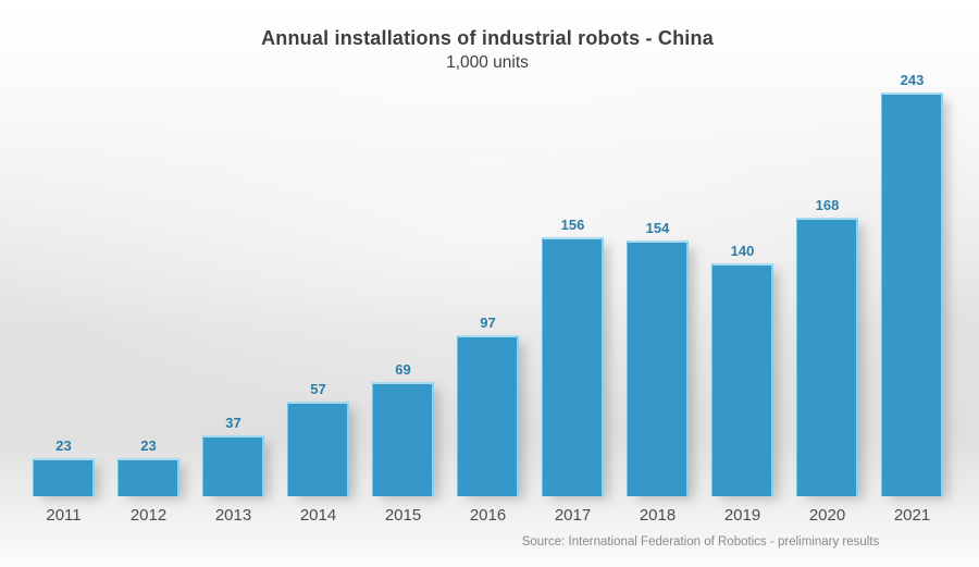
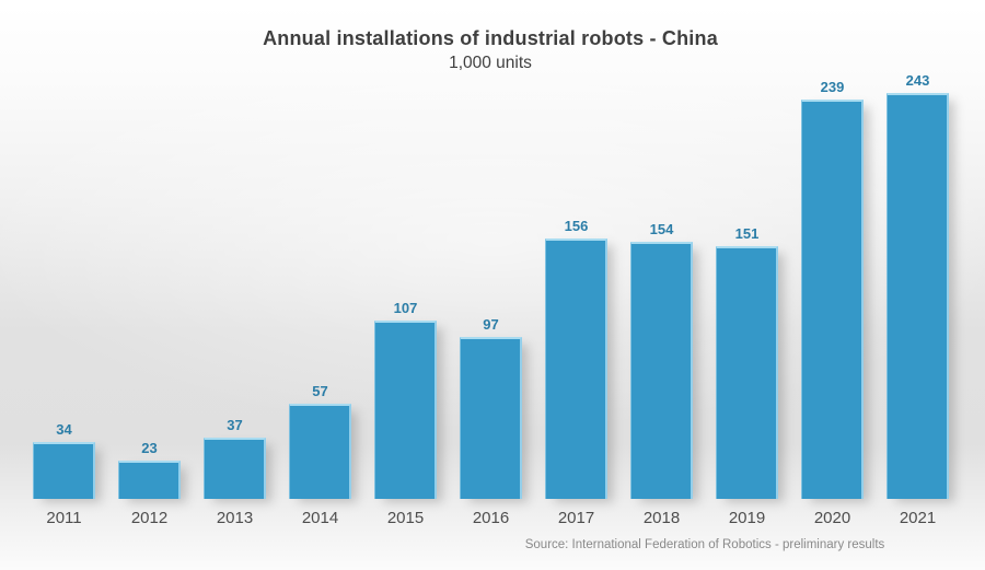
2011: 23 -> 34
2015: 69 -> 107
2019: 140 -> 151
2020: 168 -> 239
